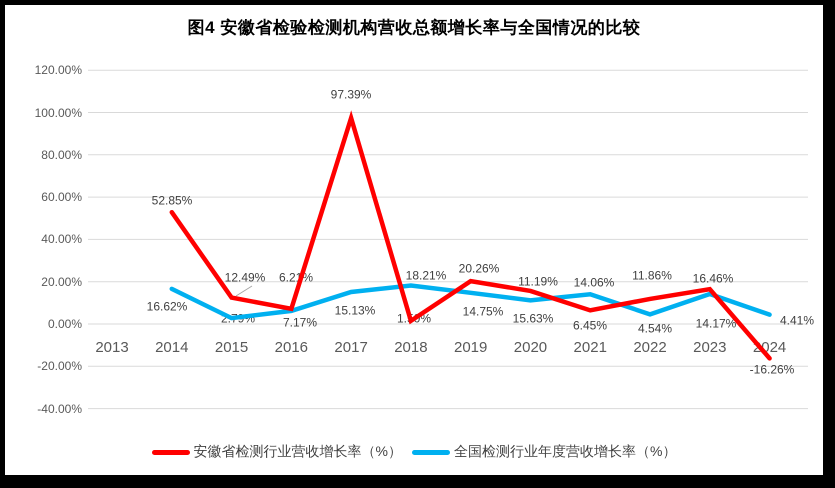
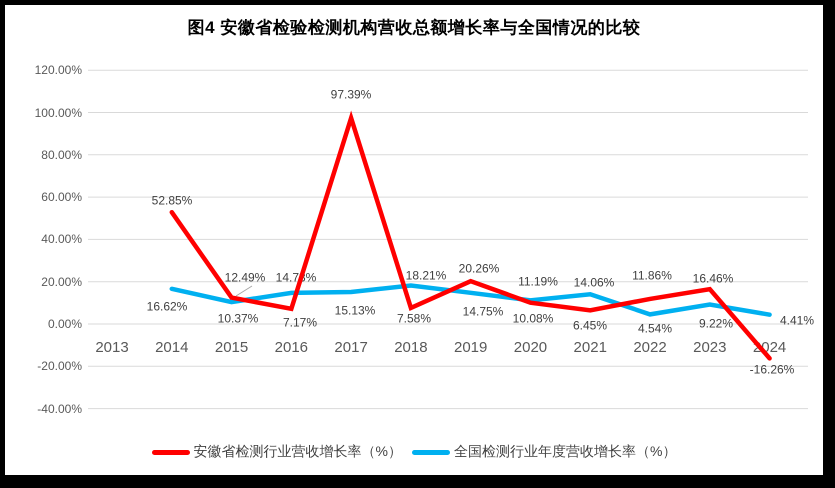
全国检测行业年度营收增长率（%）/2015: 2.79% -> 10.37%
全国检测行业年度营收增长率（%）/2016: 6.21% -> 14.73%
安徽省检测行业营收增长率（%）/2018: 1.50% -> 7.58%
安徽省检测行业营收增长率（%）/2020: 15.63% -> 10.08%
全国检测行业年度营收增长率（%）/2023: 14.17% -> 9.22%
